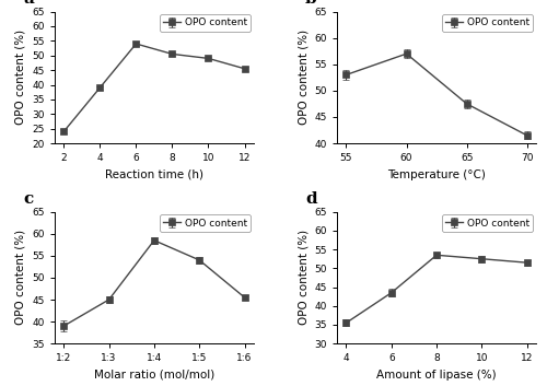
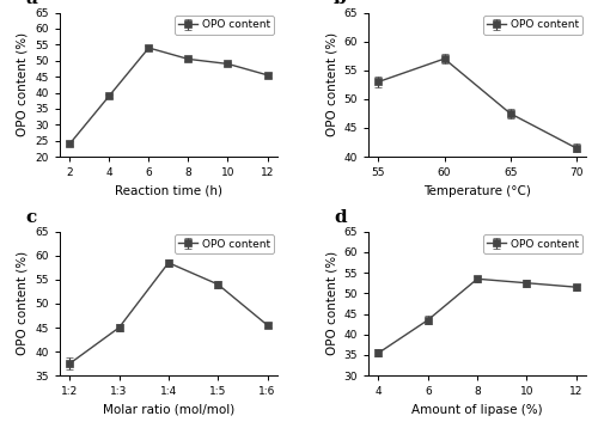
1:2: 39.0 -> 37.5
